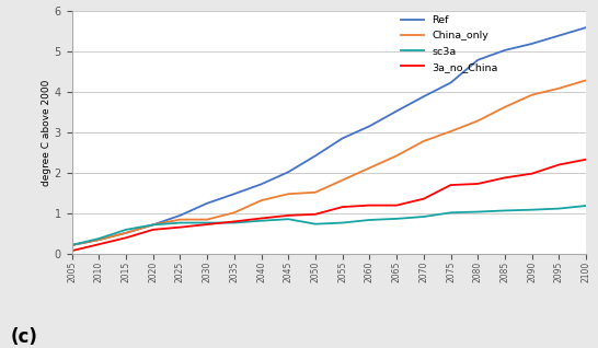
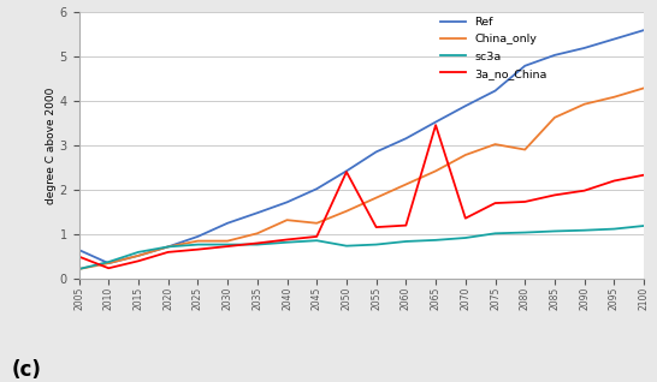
Ref/2005: 0.22 -> 0.65
3a_no_China/2005: 0.08 -> 0.50
China_only/2045: 1.48 -> 1.25
3a_no_China/2050: 0.98 -> 2.40
3a_no_China/2065: 1.20 -> 3.45
China_only/2080: 3.28 -> 2.90
